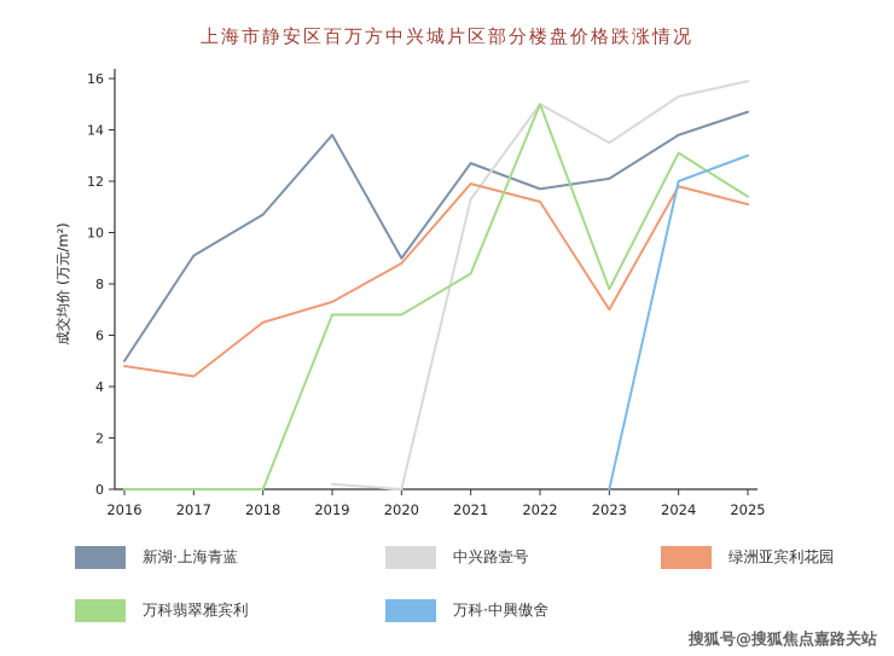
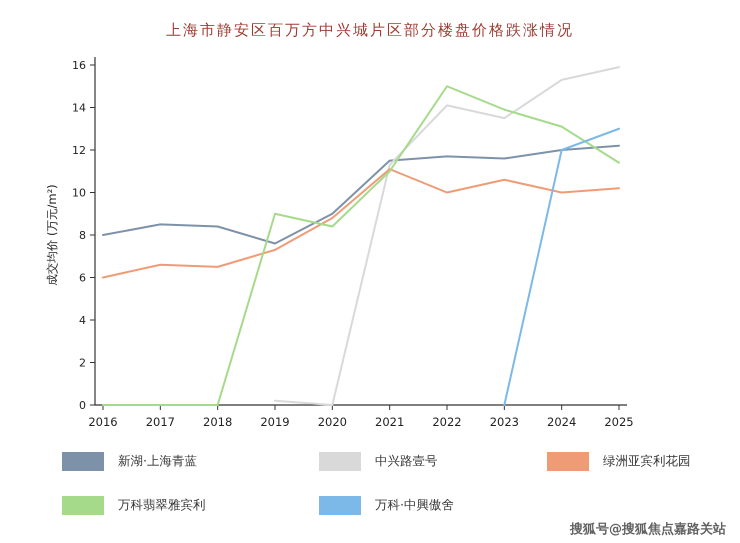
新湖·上海青蓝/2016: 5.0 -> 8.0
绿洲亚宾利花园/2016: 4.8 -> 6.0
新湖·上海青蓝/2017: 9.1 -> 8.5
绿洲亚宾利花园/2017: 4.4 -> 6.6
新湖·上海青蓝/2018: 10.7 -> 8.4
新湖·上海青蓝/2019: 13.8 -> 7.6
万科翡翠雅宾利/2019: 6.8 -> 9.0
万科翡翠雅宾利/2020: 6.8 -> 8.4
新湖·上海青蓝/2021: 12.7 -> 11.5
绿洲亚宾利花园/2021: 11.9 -> 11.1
万科翡翠雅宾利/2021: 8.4 -> 11.0
中兴路壹号/2022: 15.0 -> 14.1
绿洲亚宾利花园/2022: 11.2 -> 10.0
新湖·上海青蓝/2023: 12.1 -> 11.6
绿洲亚宾利花园/2023: 7.0 -> 10.6
万科翡翠雅宾利/2023: 7.8 -> 13.9
新湖·上海青蓝/2024: 13.8 -> 12.0
绿洲亚宾利花园/2024: 11.8 -> 10.0
新湖·上海青蓝/2025: 14.7 -> 12.2
绿洲亚宾利花园/2025: 11.1 -> 10.2
